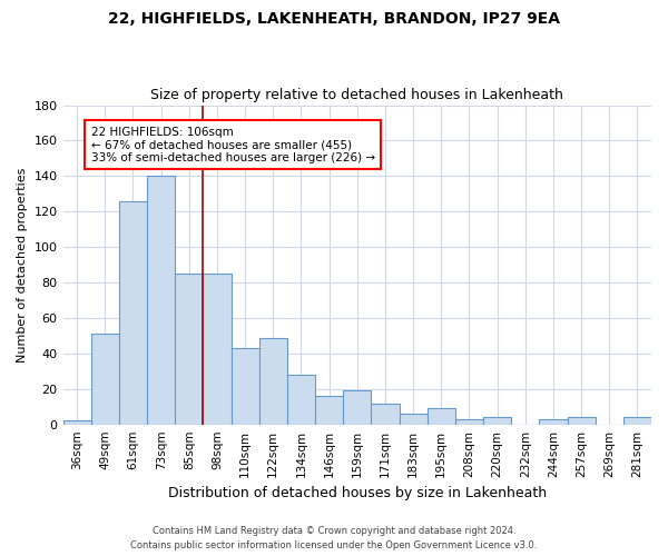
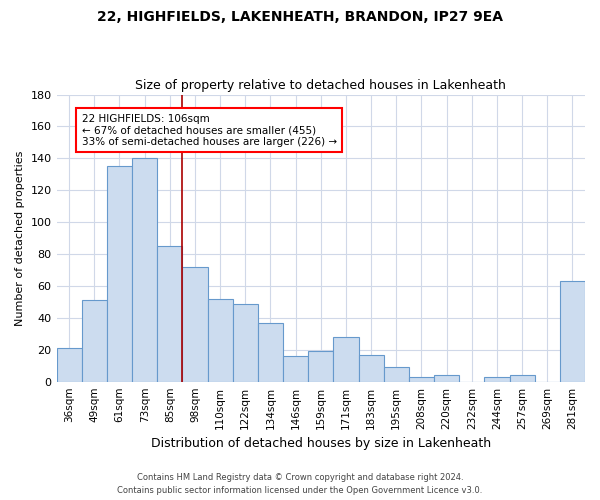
36sqm: 2 -> 21
61sqm: 126 -> 135
98sqm: 85 -> 72
110sqm: 43 -> 52
134sqm: 28 -> 37
171sqm: 12 -> 28
183sqm: 6 -> 17
281sqm: 4 -> 63
